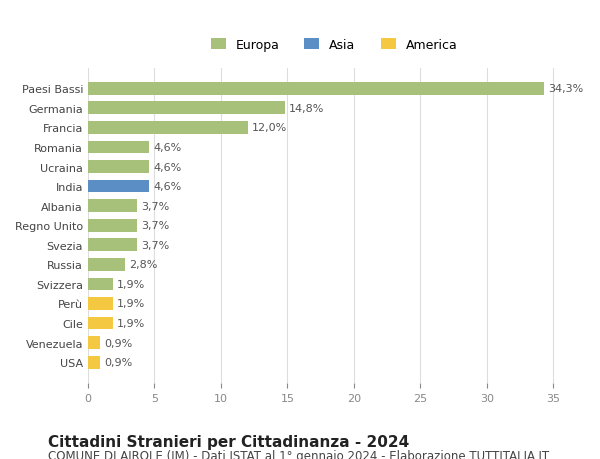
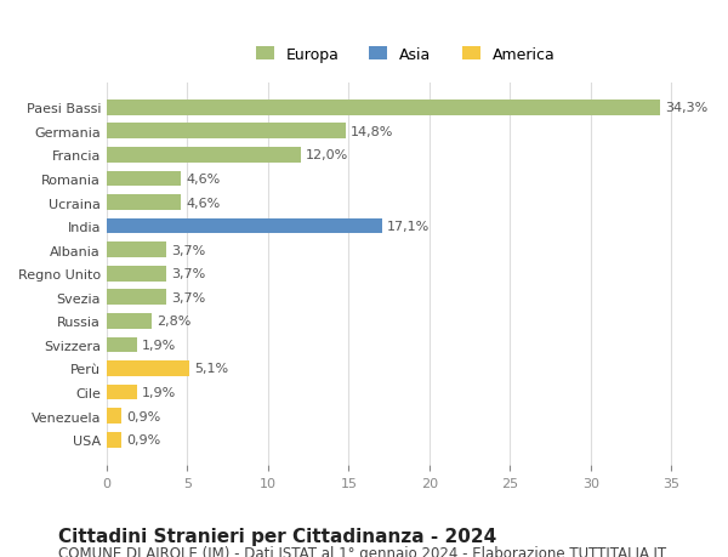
India: 4,6% -> 17,1%
Perù: 1,9% -> 5,1%
